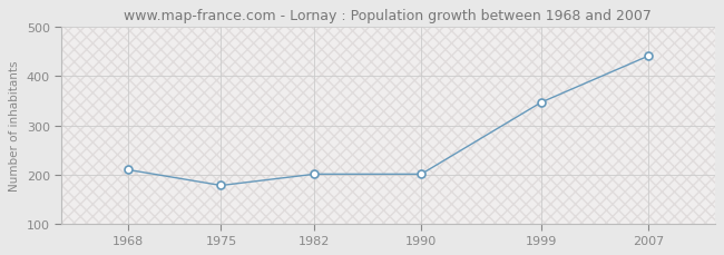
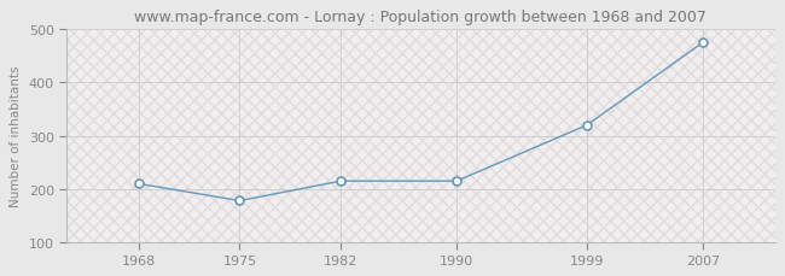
1982: 201 -> 215
1990: 201 -> 215
1999: 347 -> 320
2007: 441 -> 475
